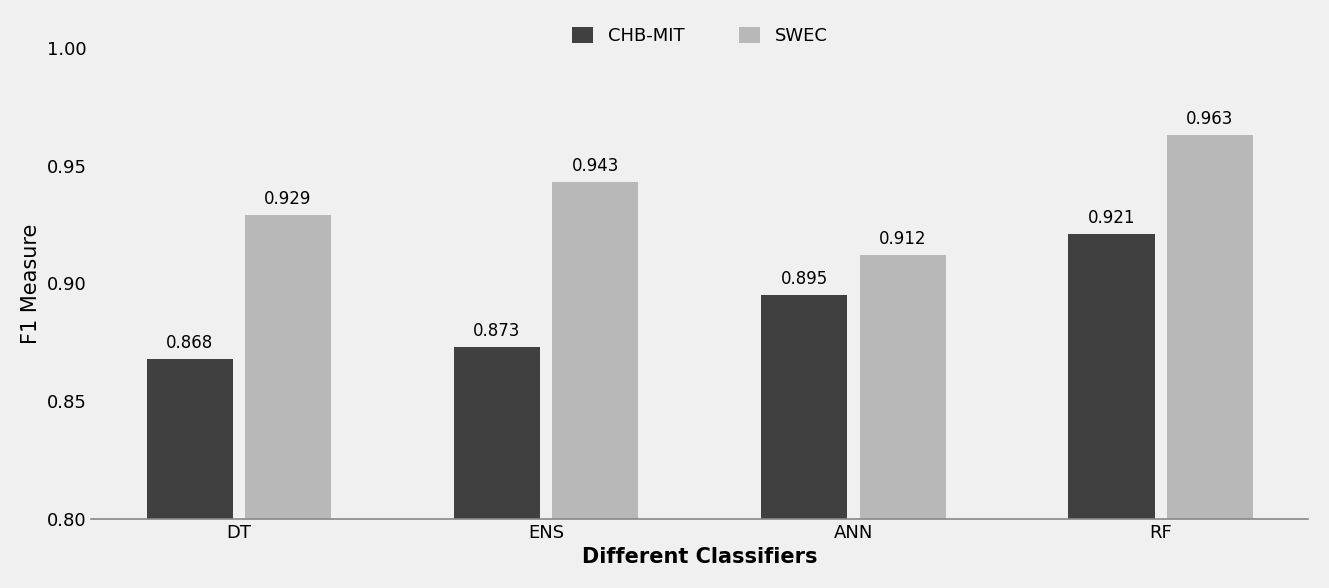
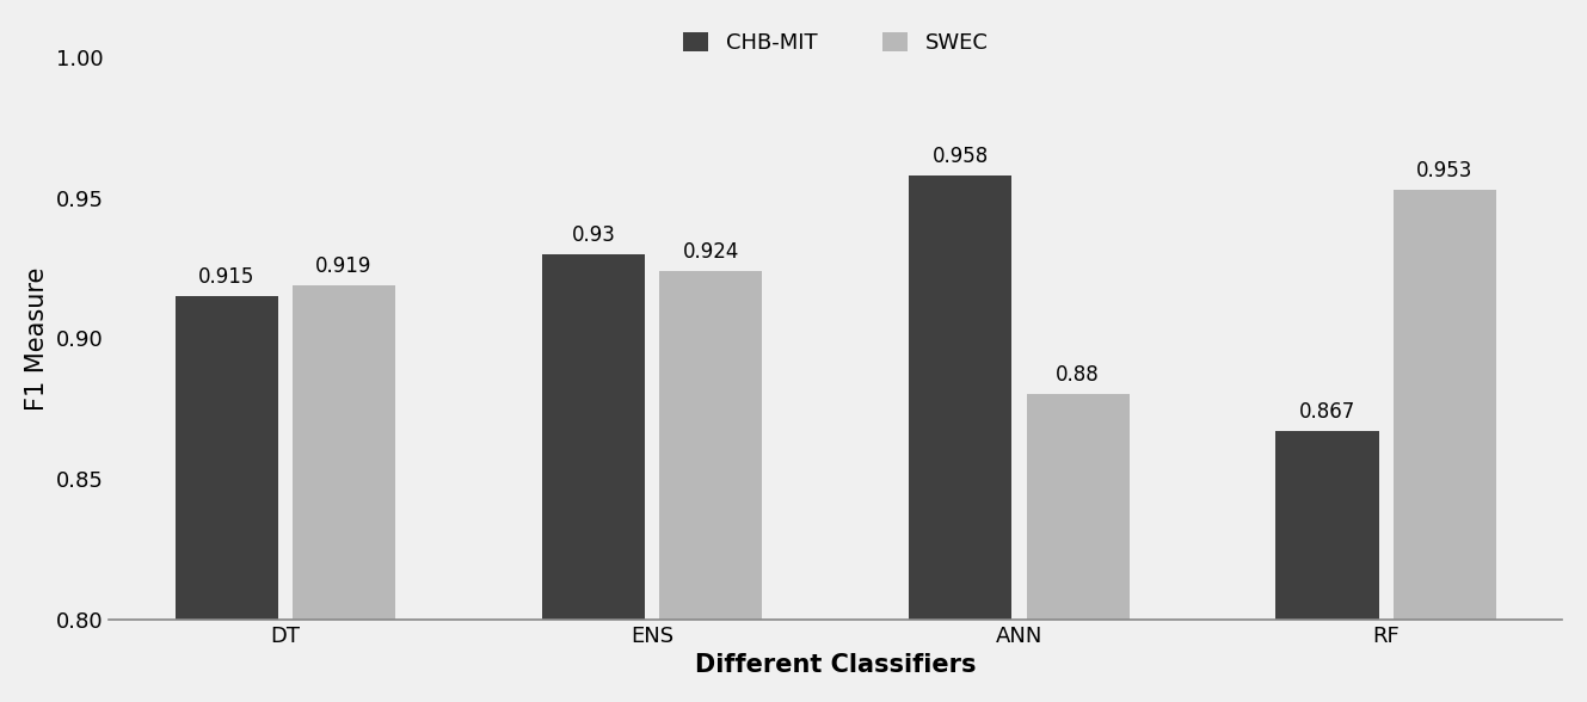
CHB-MIT/DT: 0.868 -> 0.915
SWEC/DT: 0.929 -> 0.919
CHB-MIT/ENS: 0.873 -> 0.93
SWEC/ENS: 0.943 -> 0.924
CHB-MIT/ANN: 0.895 -> 0.958
SWEC/ANN: 0.912 -> 0.88
CHB-MIT/RF: 0.921 -> 0.867
SWEC/RF: 0.963 -> 0.953
